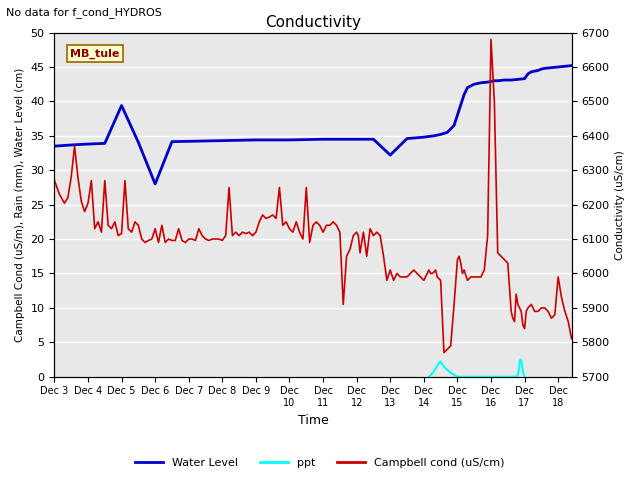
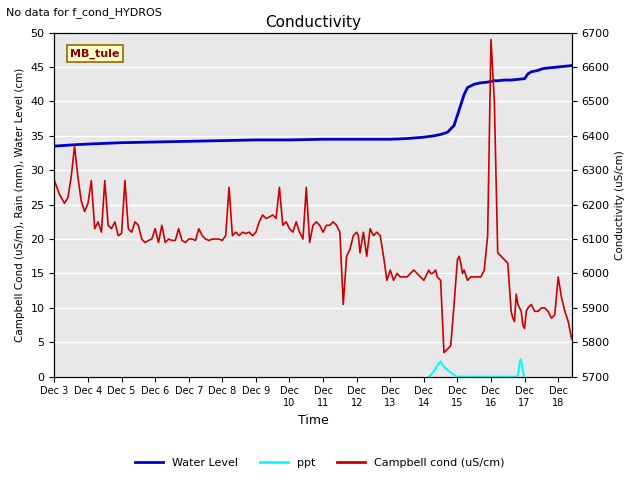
Water Level/Dec 5: 39.4 -> 34.0
Water Level/Dec 6: 28.0 -> 34.1
Water Level/Dec 13: 32.2 -> 34.5
